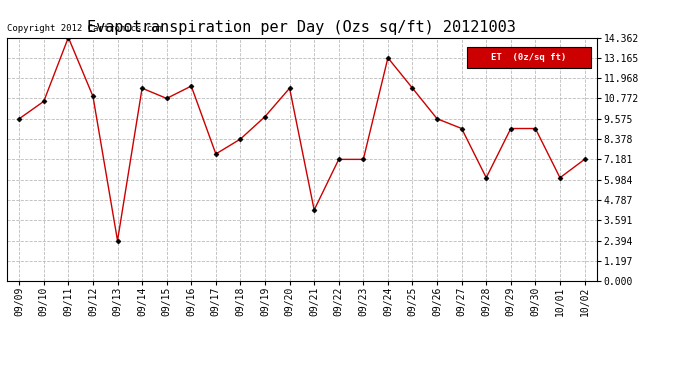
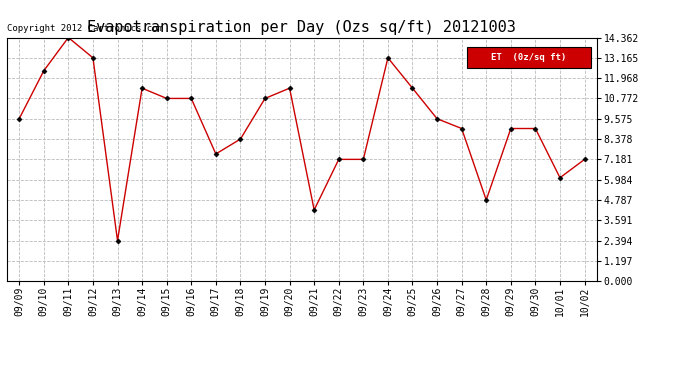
09/10: 10.6 -> 12.4
09/12: 10.9 -> 13.2
09/16: 11.5 -> 10.8
09/19: 9.7 -> 10.8
09/28: 6.1 -> 4.8
